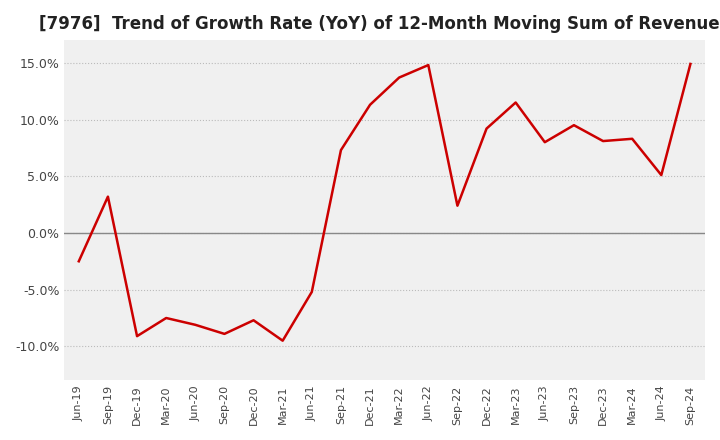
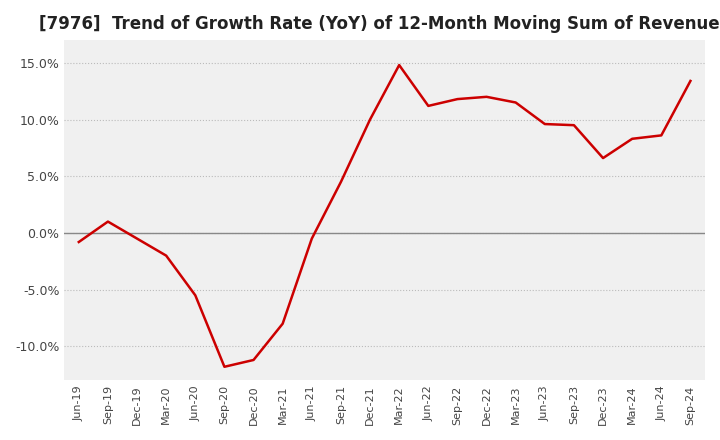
Jun-19: -2.5% -> -0.8%
Sep-19: 3.2% -> 1.0%
Dec-19: -9.1% -> -0.5%
Mar-20: -7.5% -> -2.0%
Jun-20: -8.1% -> -5.5%
Sep-20: -8.9% -> -11.8%
Dec-20: -7.7% -> -11.2%
Mar-21: -9.5% -> -8.0%
Jun-21: -5.2% -> -0.5%
Sep-21: 7.3% -> 4.5%
Dec-21: 11.3% -> 10.0%
Mar-22: 13.7% -> 14.8%
Jun-22: 14.8% -> 11.2%
Sep-22: 2.4% -> 11.8%
Dec-22: 9.2% -> 12.0%
Jun-23: 8.0% -> 9.6%
Dec-23: 8.1% -> 6.6%
Jun-24: 5.1% -> 8.6%
Sep-24: 14.9% -> 13.4%
